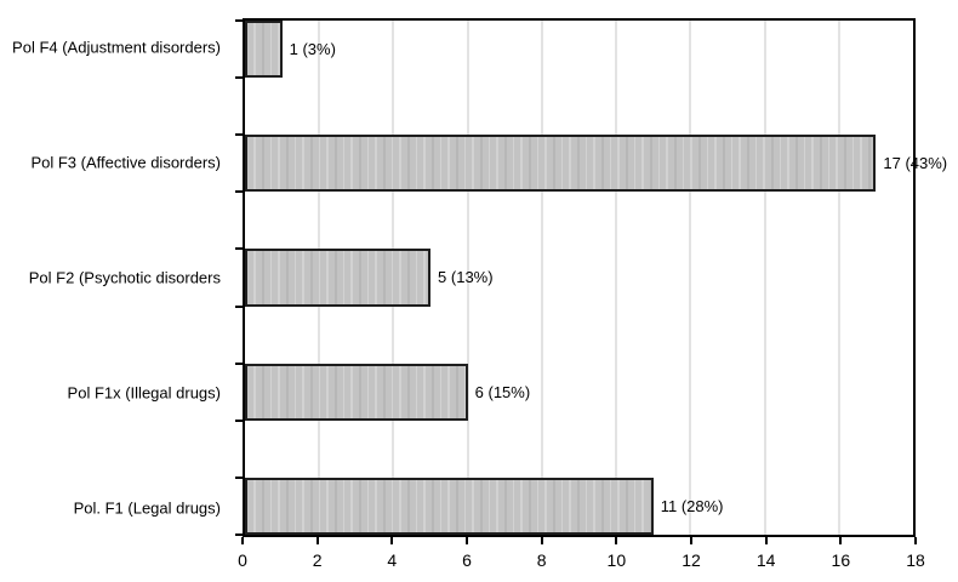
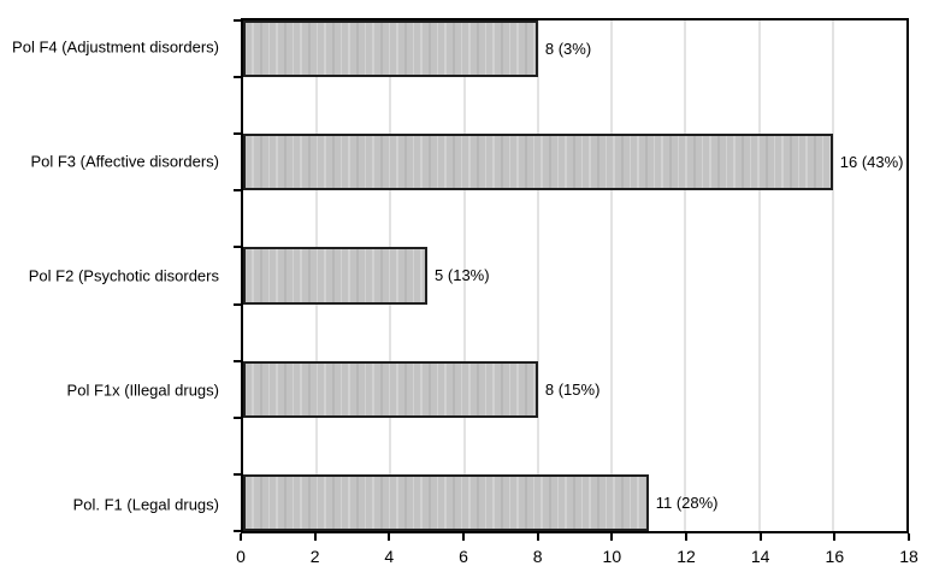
Pol F4 (Adjustment disorders): 1 -> 8
Pol F3 (Affective disorders): 17 -> 16
Pol F1x (Illegal drugs): 6 -> 8
